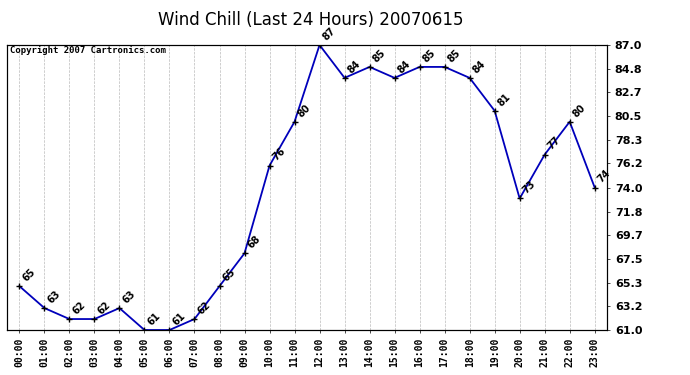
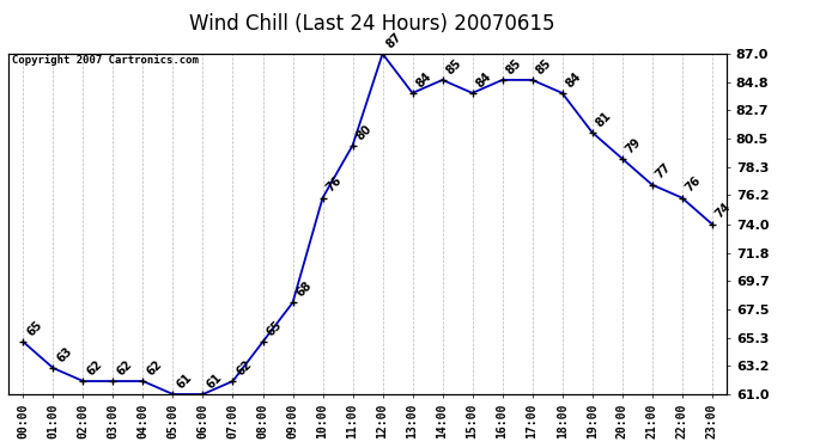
04:00: 63 -> 62
20:00: 73 -> 79
22:00: 80 -> 76
